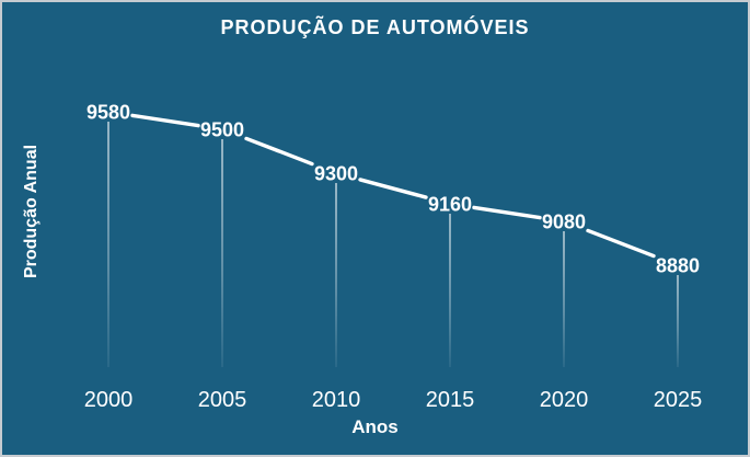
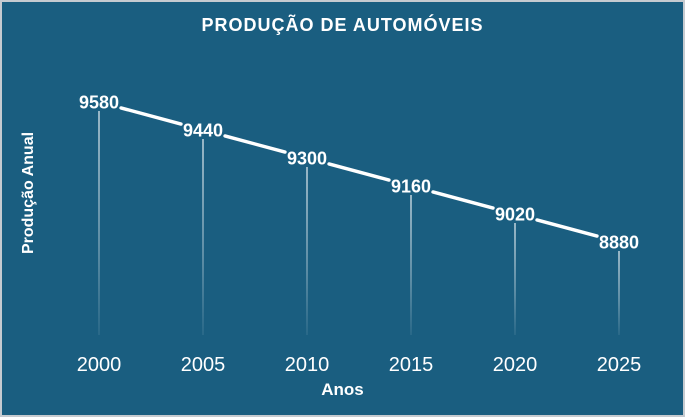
2005: 9500 -> 9440
2020: 9080 -> 9020
